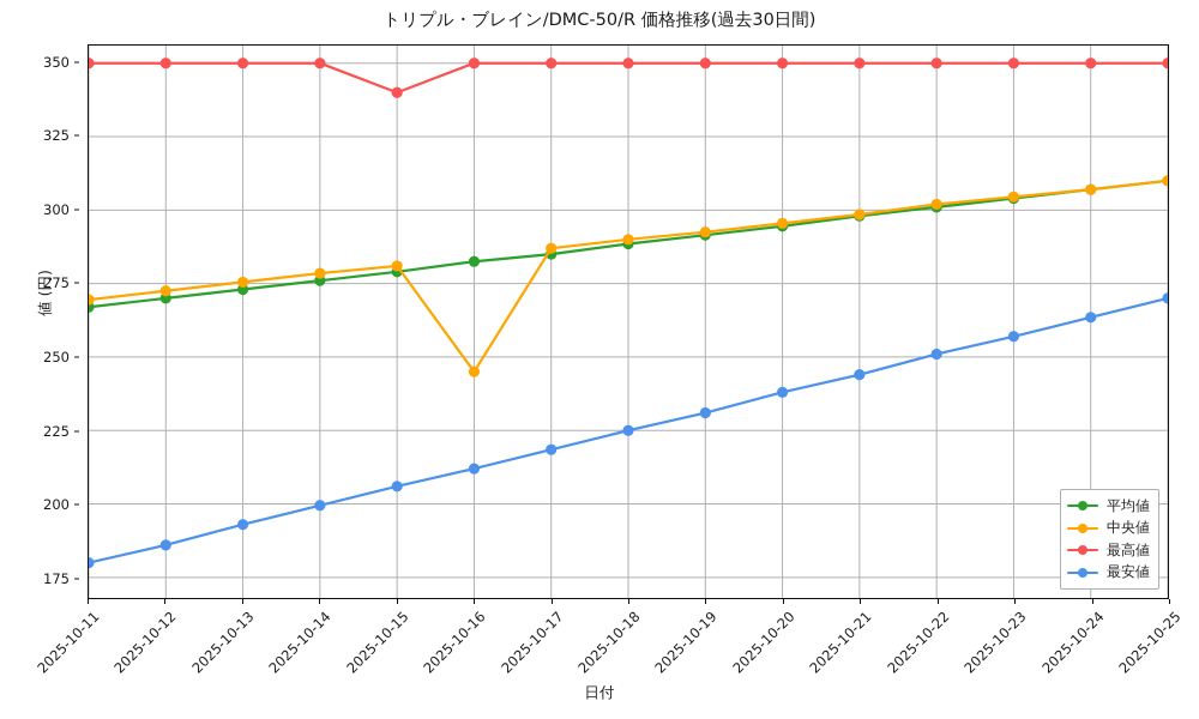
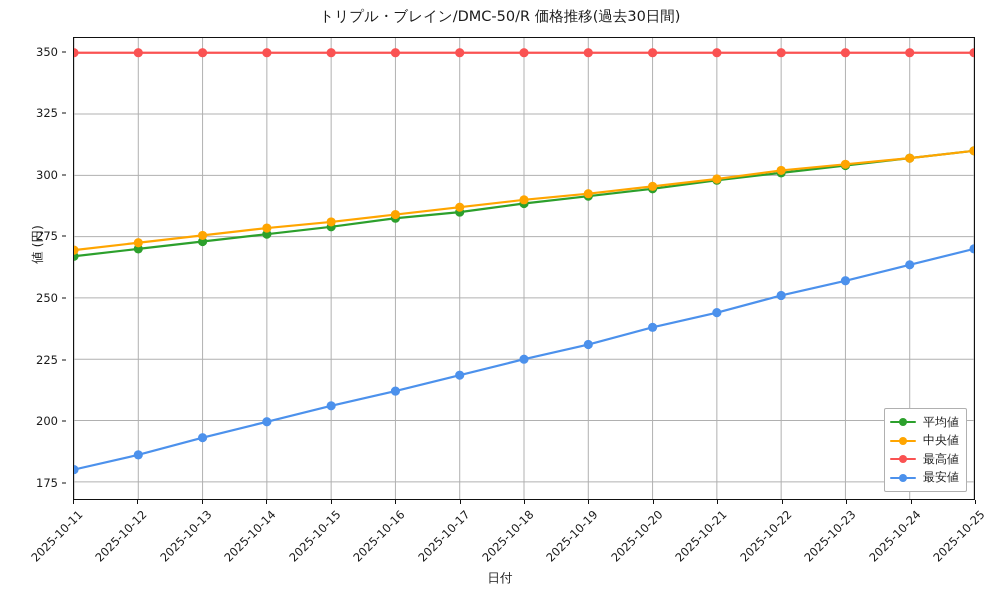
最高値/2025-10-15: 340 -> 350
中央値/2025-10-16: 245 -> 284
